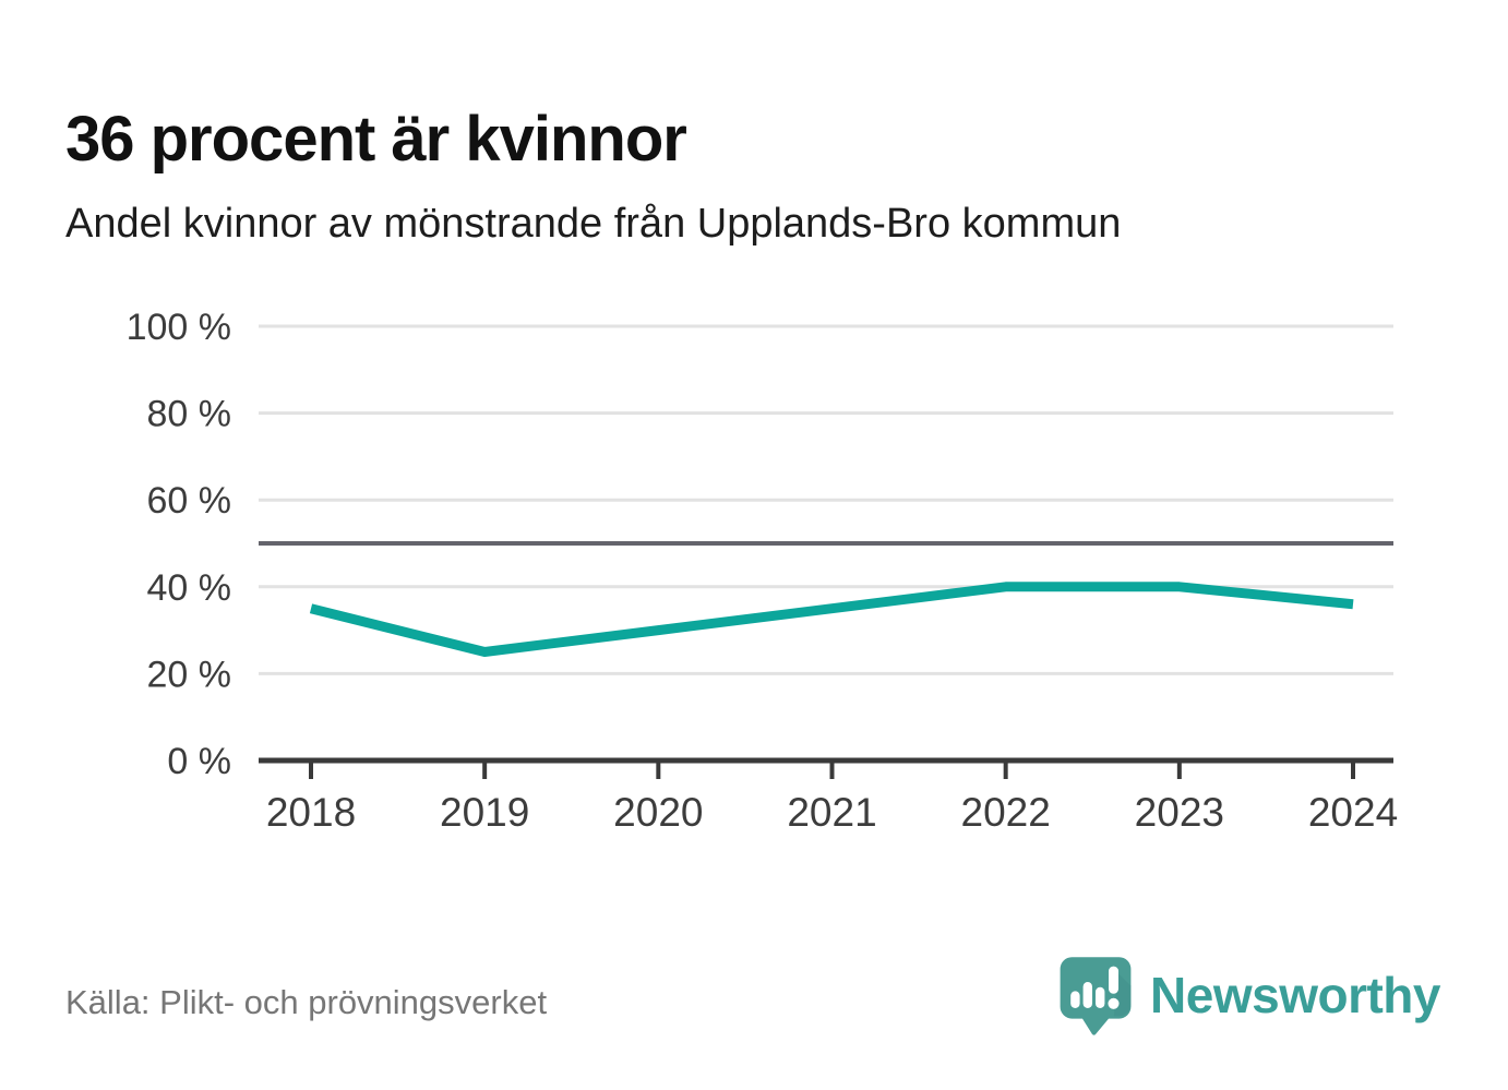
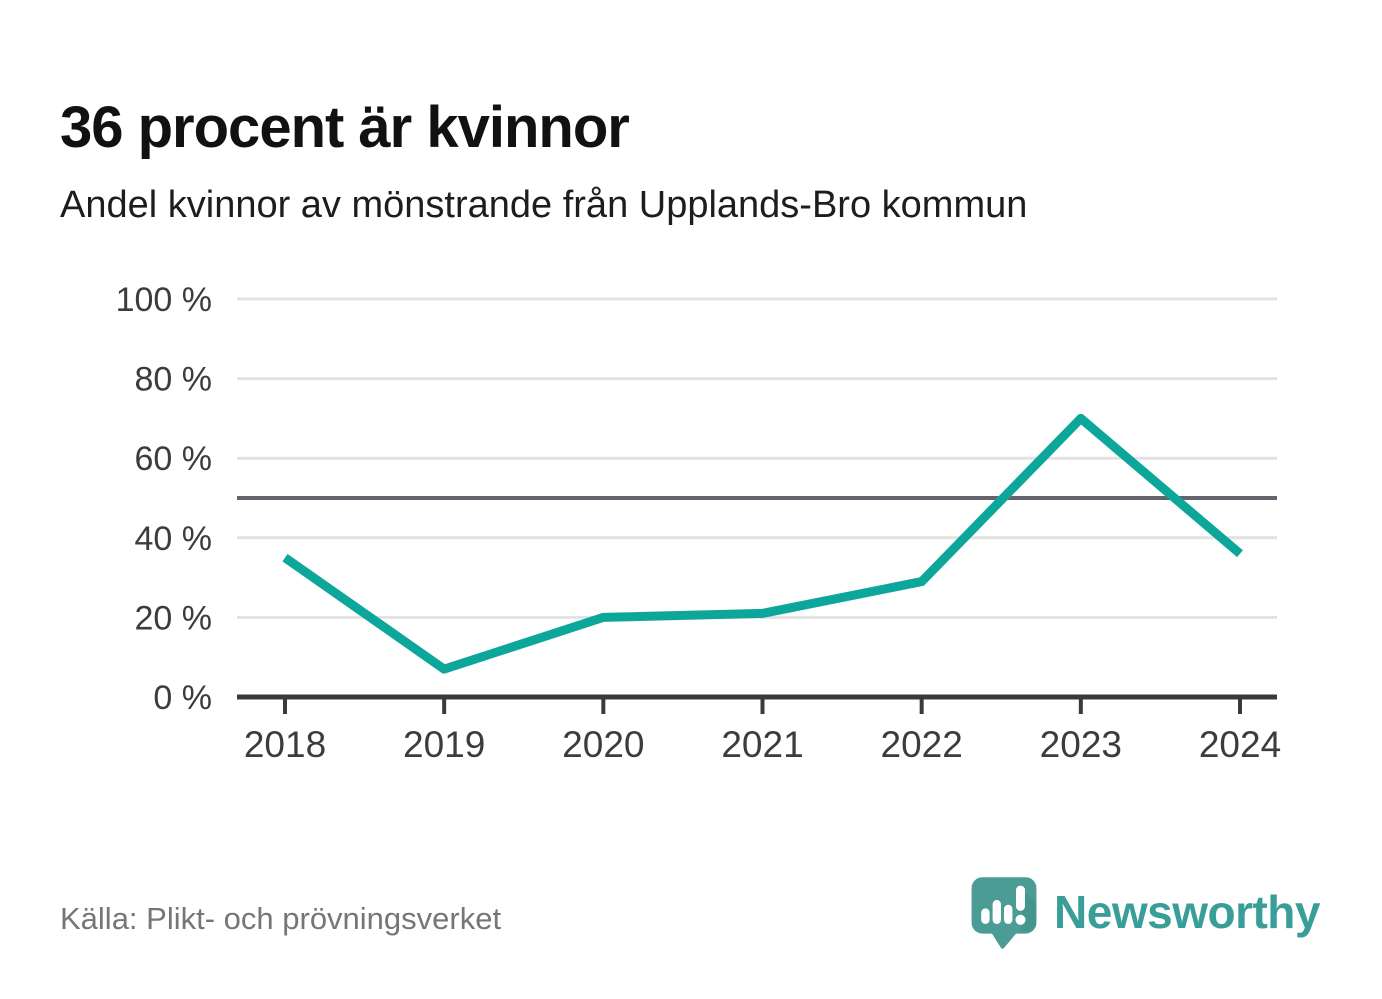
2019: 25% -> 7%
2020: 30% -> 20%
2021: 35% -> 21%
2022: 40% -> 29%
2023: 40% -> 70%
